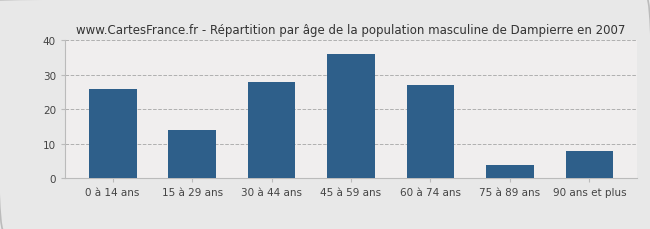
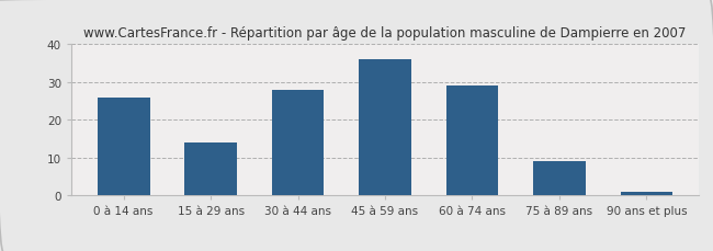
60 à 74 ans: 27 -> 29
75 à 89 ans: 4 -> 9
90 ans et plus: 8 -> 1
